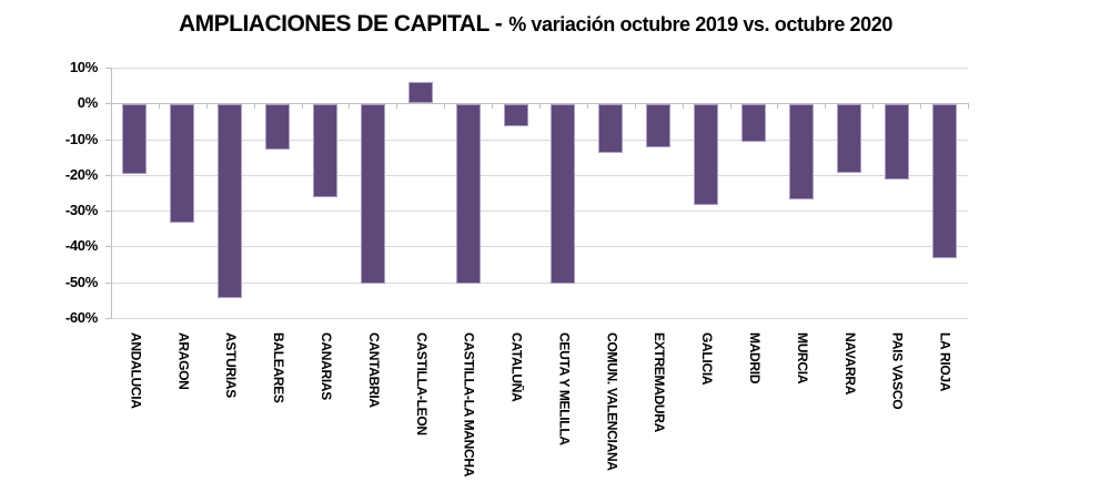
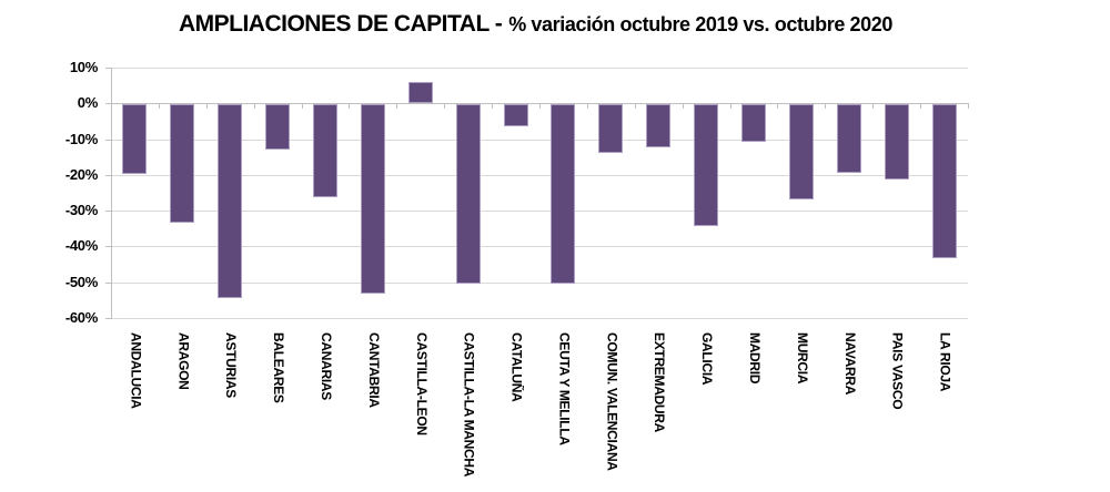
CANTABRIA: -50% -> -53%
GALICIA: -28% -> -34%
